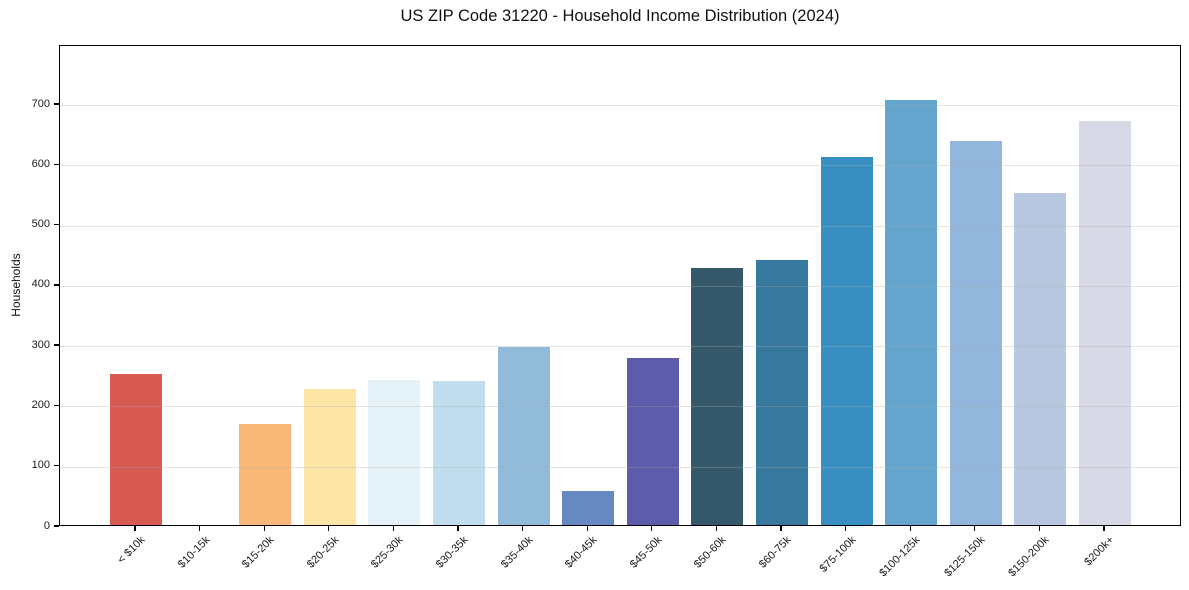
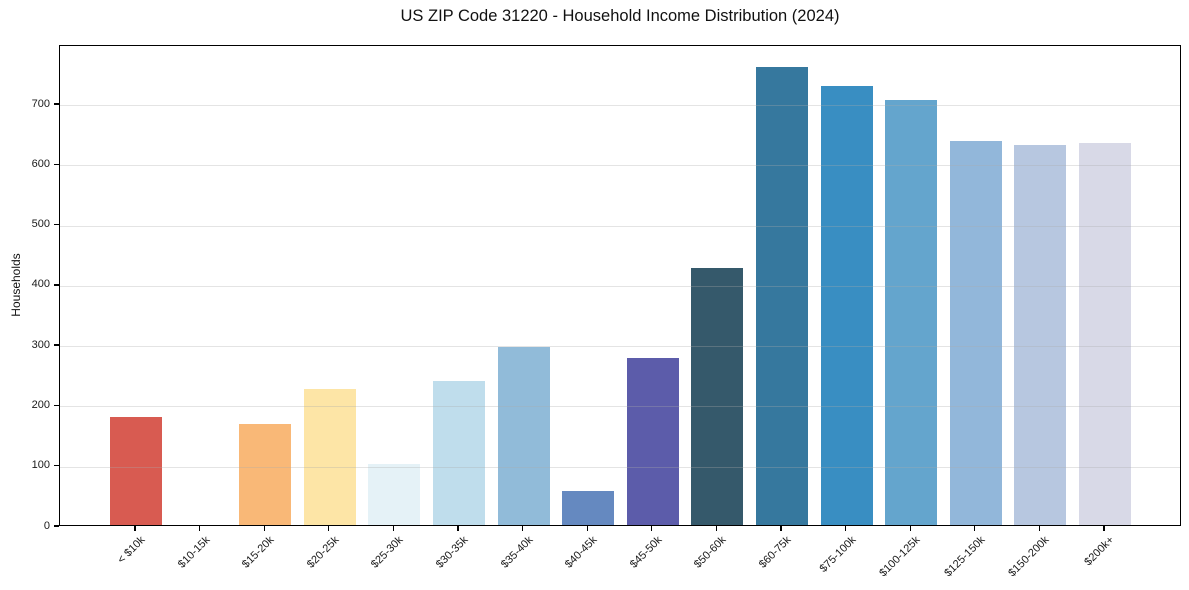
< $10k: 250 -> 180
$25-30k: 240 -> 100
$60-75k: 440 -> 760
$75-100k: 610 -> 730
$150-200k: 550 -> 630
$200k+: 670 -> 630
